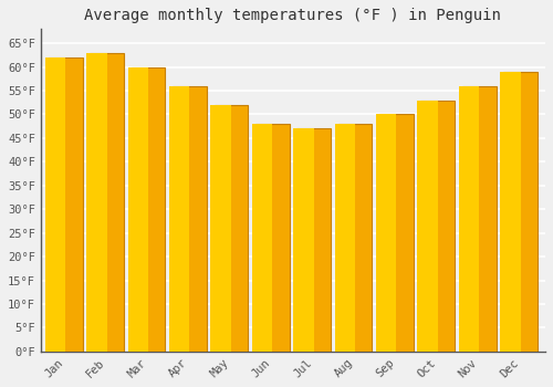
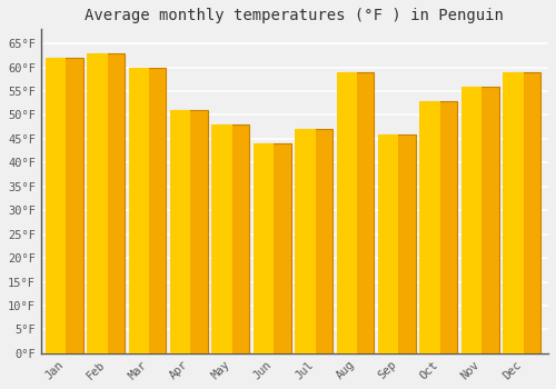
Apr: 56°F -> 51°F
May: 52°F -> 48°F
Jun: 48°F -> 44°F
Aug: 48°F -> 59°F
Sep: 50°F -> 46°F
